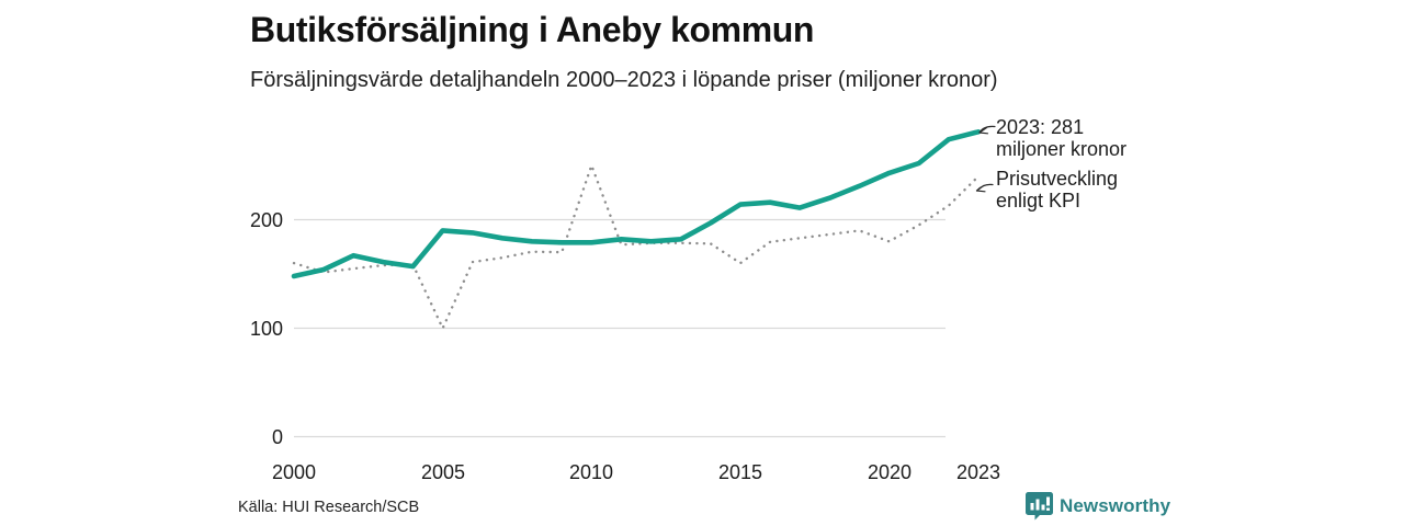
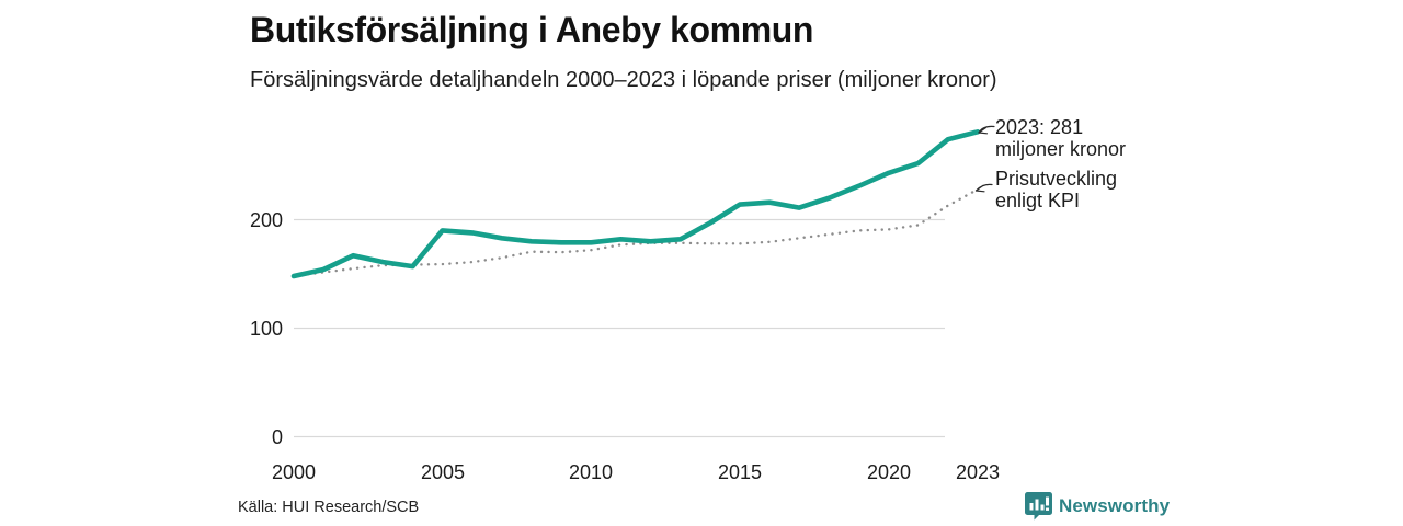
Prisutveckling enligt KPI/2000: 160 -> 150
Prisutveckling enligt KPI/2005: 100 -> 160
Prisutveckling enligt KPI/2010: 250 -> 170
Prisutveckling enligt KPI/2015: 160 -> 180
Prisutveckling enligt KPI/2020: 180 -> 190
Prisutveckling enligt KPI/2023: 240 -> 230
